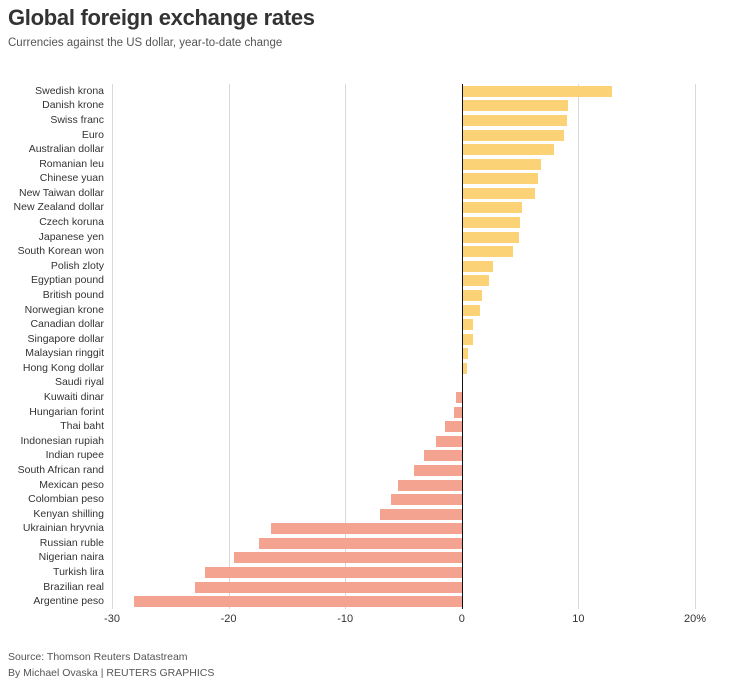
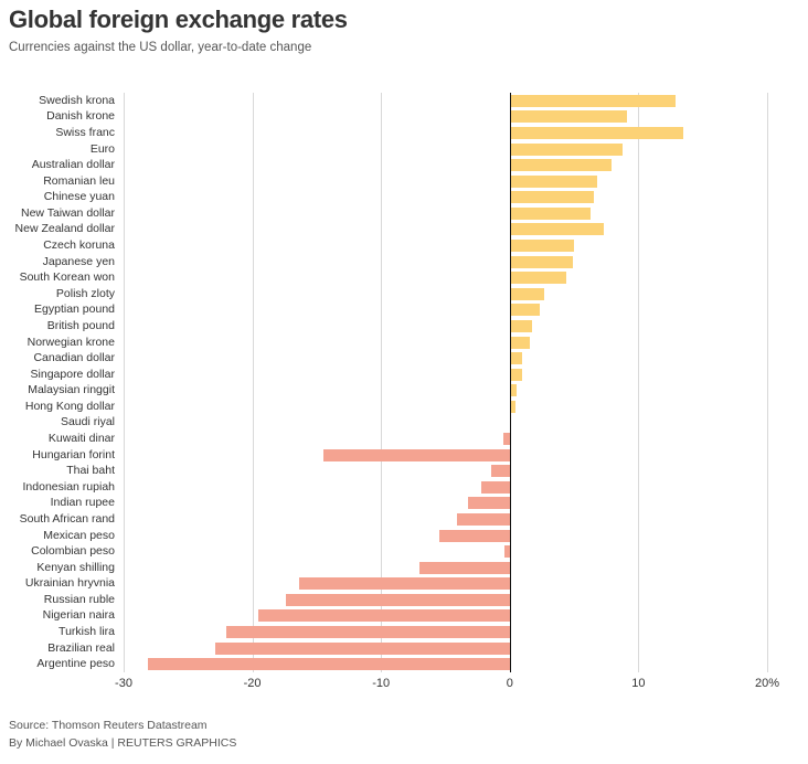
Swiss franc: 9.0% -> 13.5%
New Zealand dollar: 5.2% -> 7.3%
Hungarian forint: -0.7% -> -14.5%
Colombian peso: -6.1% -> -0.4%
